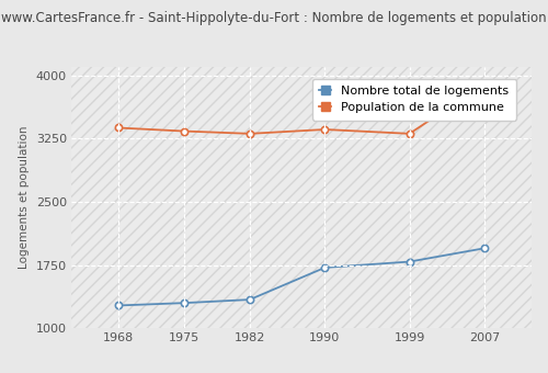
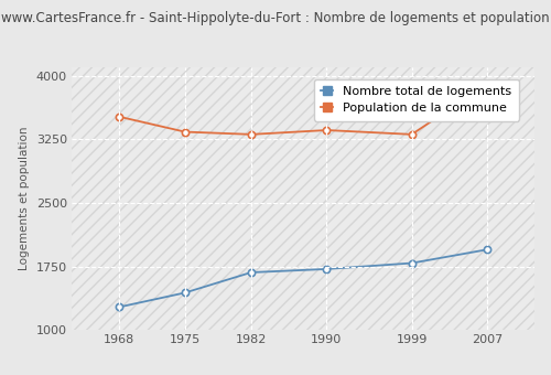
Population de la commune/1968: 3380 -> 3520
Nombre total de logements/1975: 1300 -> 1440
Nombre total de logements/1982: 1340 -> 1680
